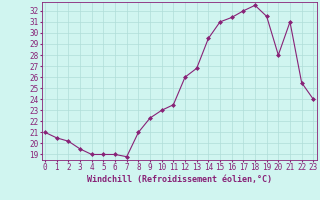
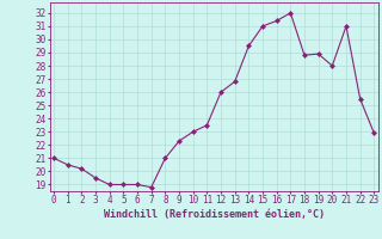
18: 32.5 -> 28.8
19: 31.5 -> 28.9
23: 24.0 -> 22.9
